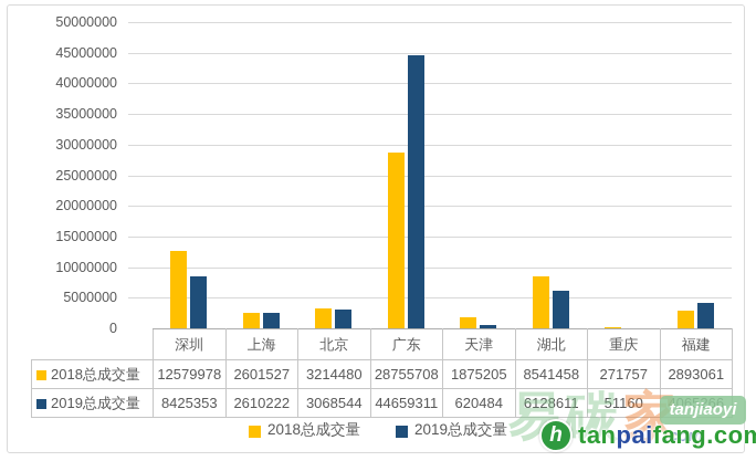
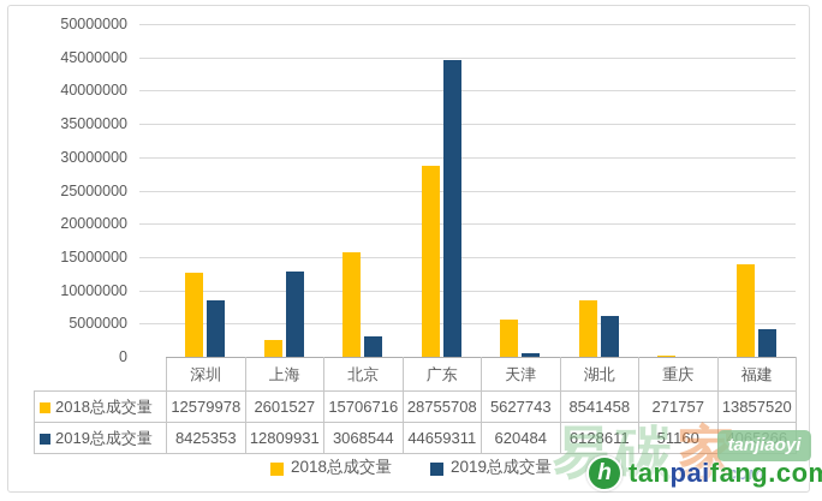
2019总成交量/上海: 2610222 -> 12809931
2018总成交量/北京: 3214480 -> 15706716
2018总成交量/天津: 1875205 -> 5627743
2018总成交量/福建: 2893061 -> 13857520
